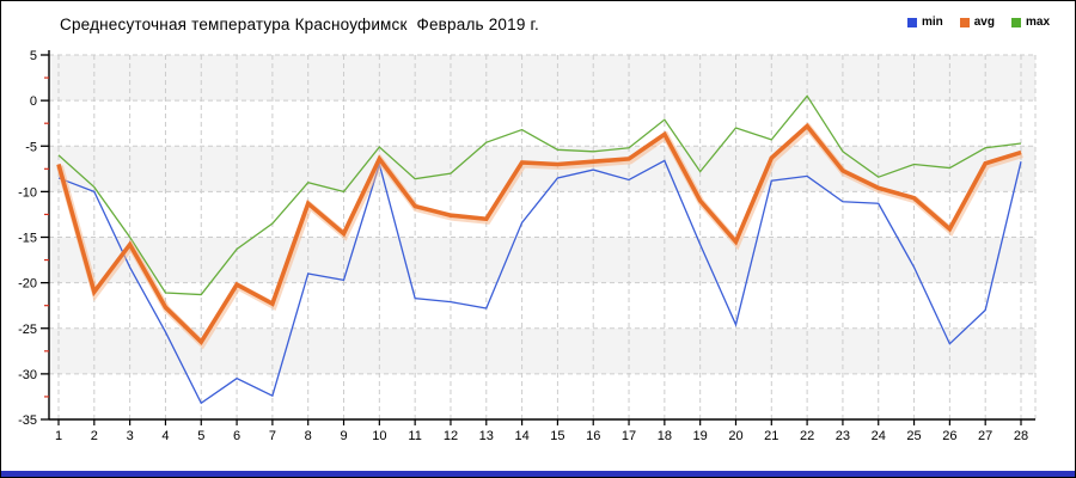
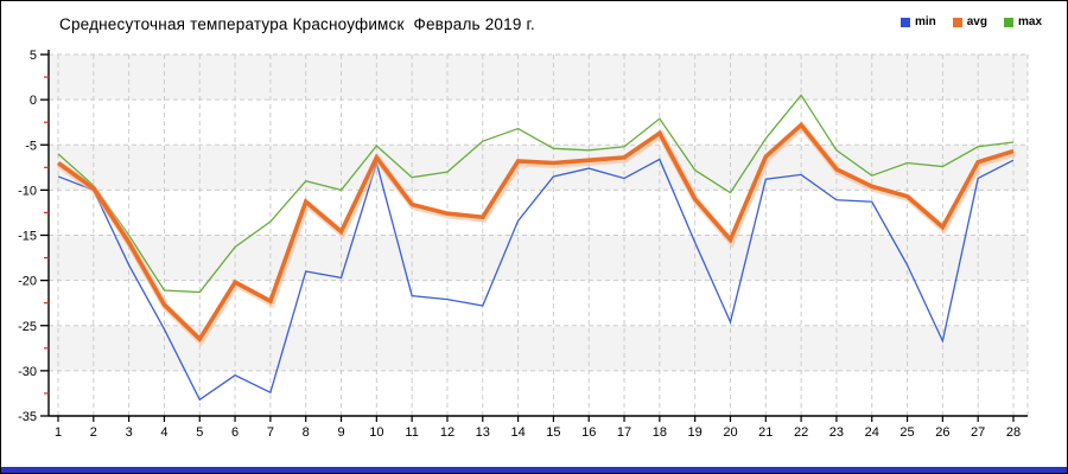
avg/2: -21 -> -10
max/20: -3 -> -10
min/27: -23 -> -9
